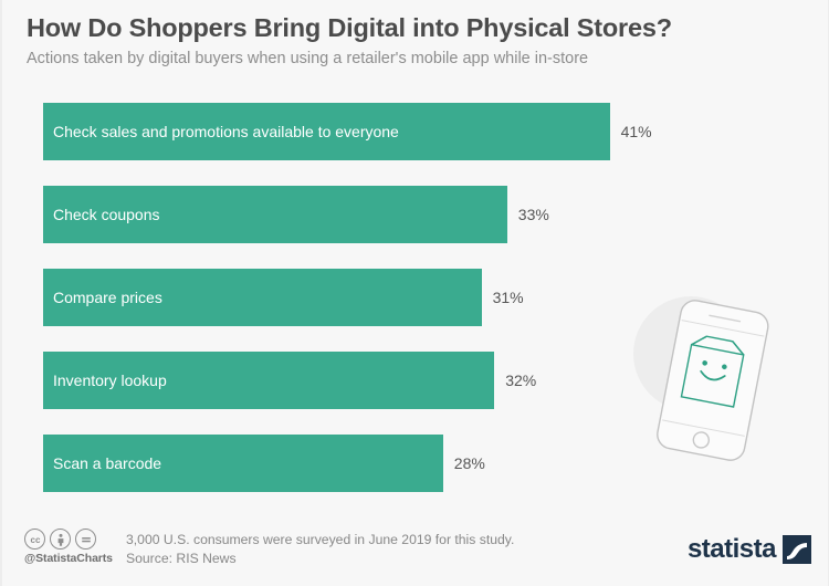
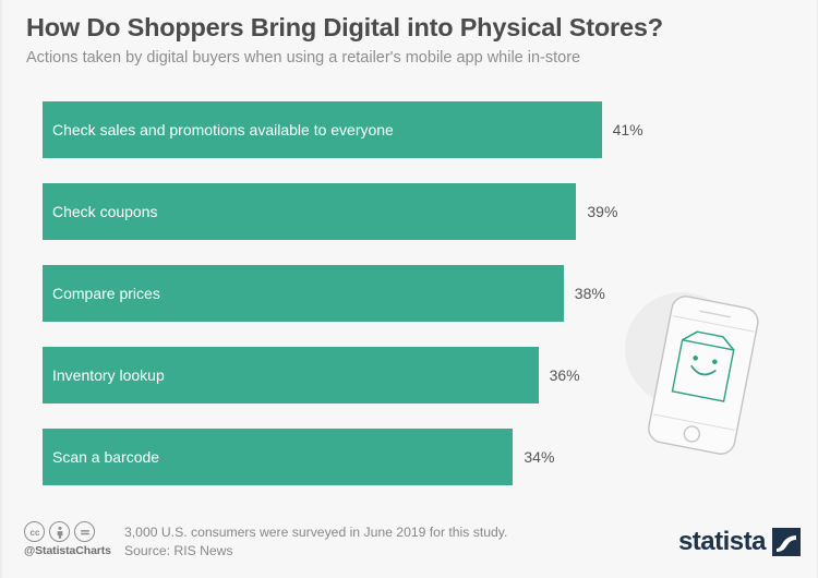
Check coupons: 33% -> 39%
Compare prices: 31% -> 38%
Inventory lookup: 32% -> 36%
Scan a barcode: 28% -> 34%
